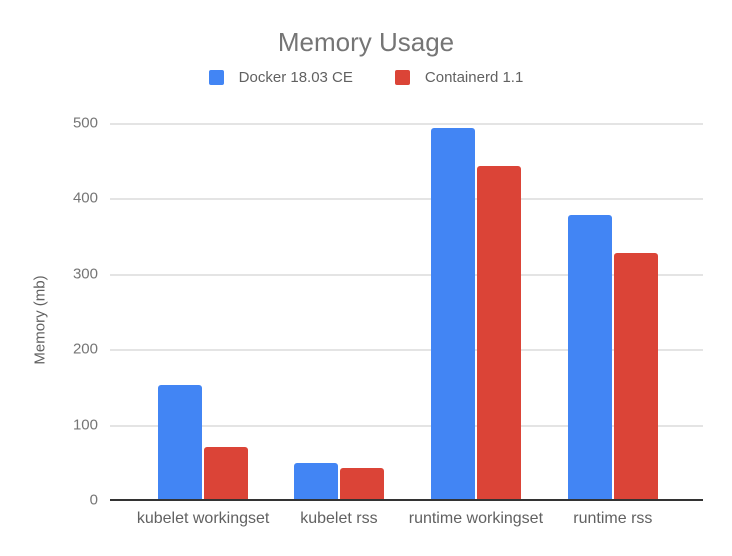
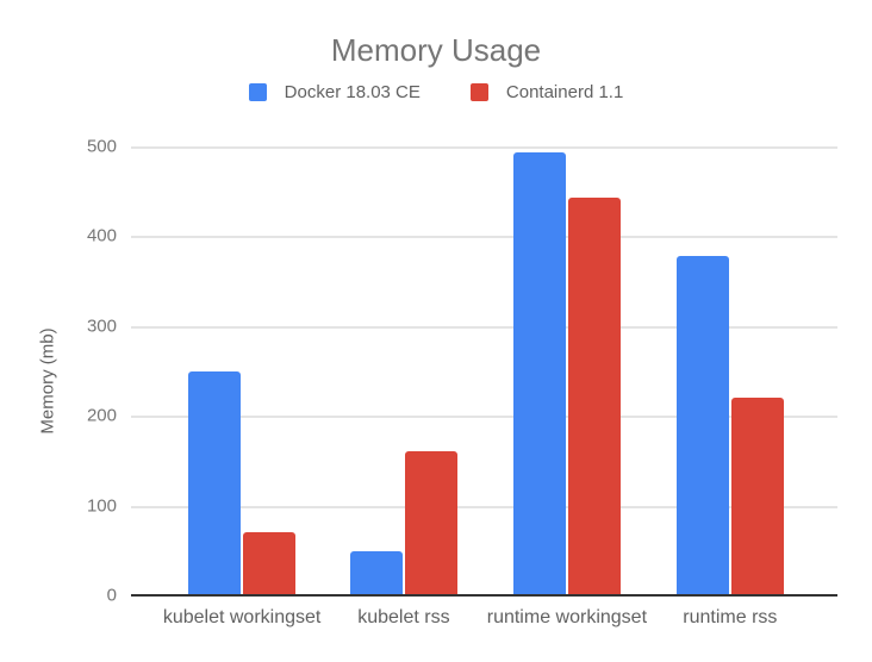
Docker 18.03 CE/kubelet workingset: 150 -> 250
Containerd 1.1/kubelet rss: 40 -> 160
Containerd 1.1/runtime rss: 330 -> 220
